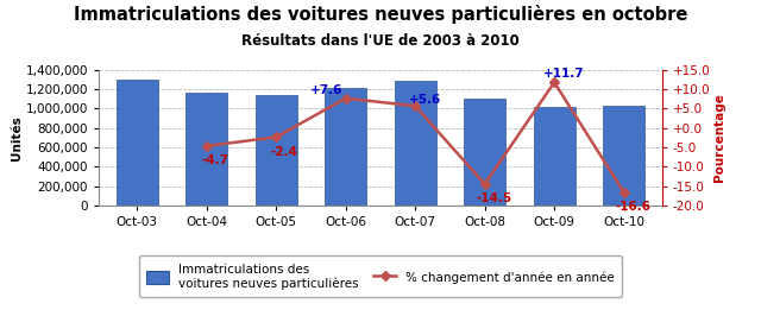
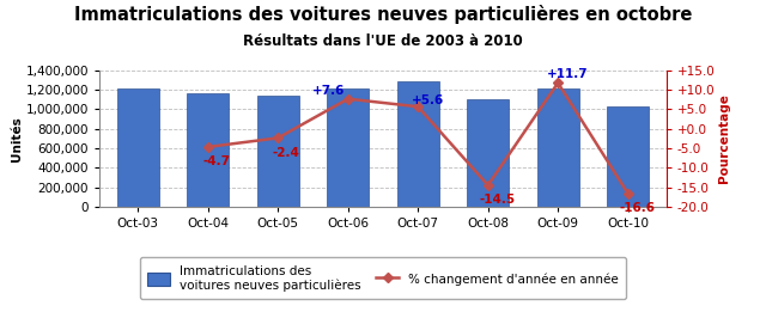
Immatriculations des voitures neuves particulières/Oct-03: 1,300,000 -> 1,220,000
Immatriculations des voitures neuves particulières/Oct-09: 1,020,000 -> 1,220,000
